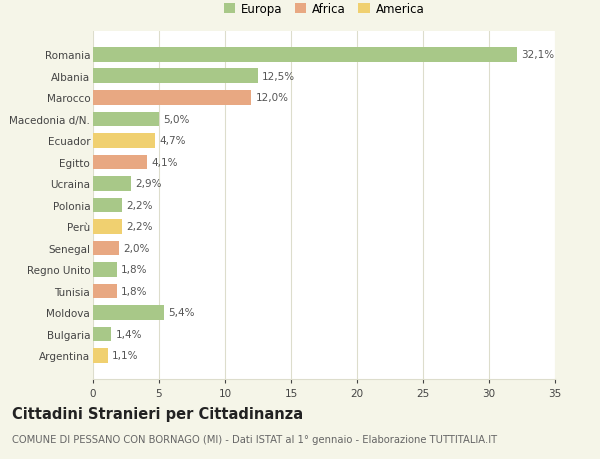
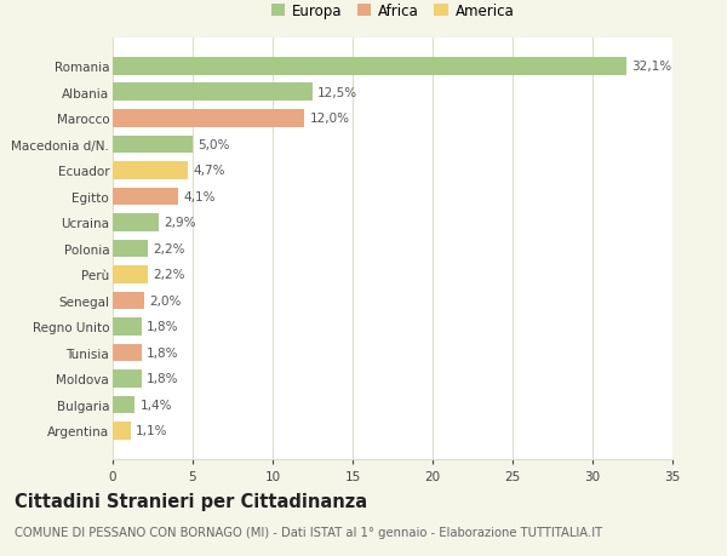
Moldova: 5,4% -> 1,8%
